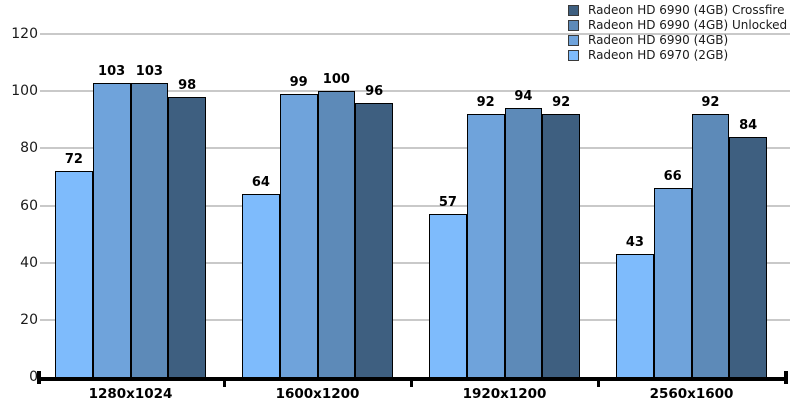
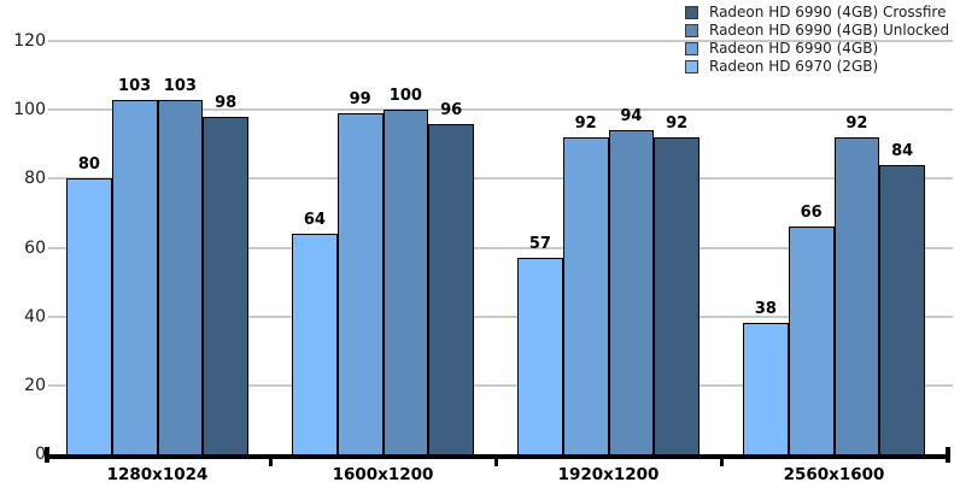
Radeon HD 6970 (2GB)/1280x1024: 72 -> 80
Radeon HD 6970 (2GB)/2560x1600: 43 -> 38
